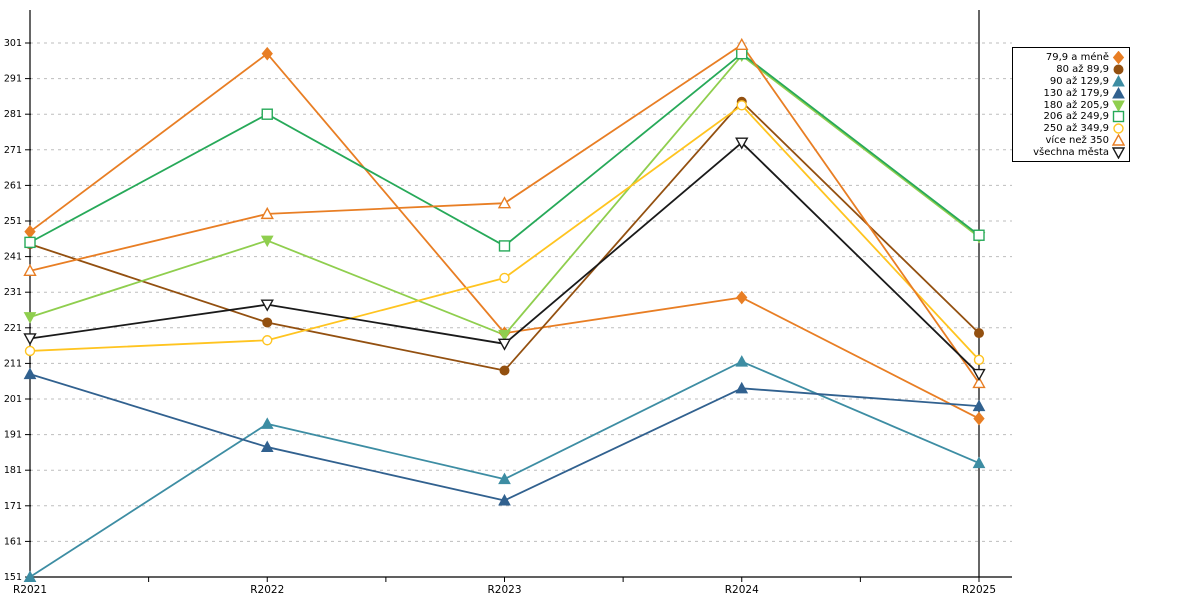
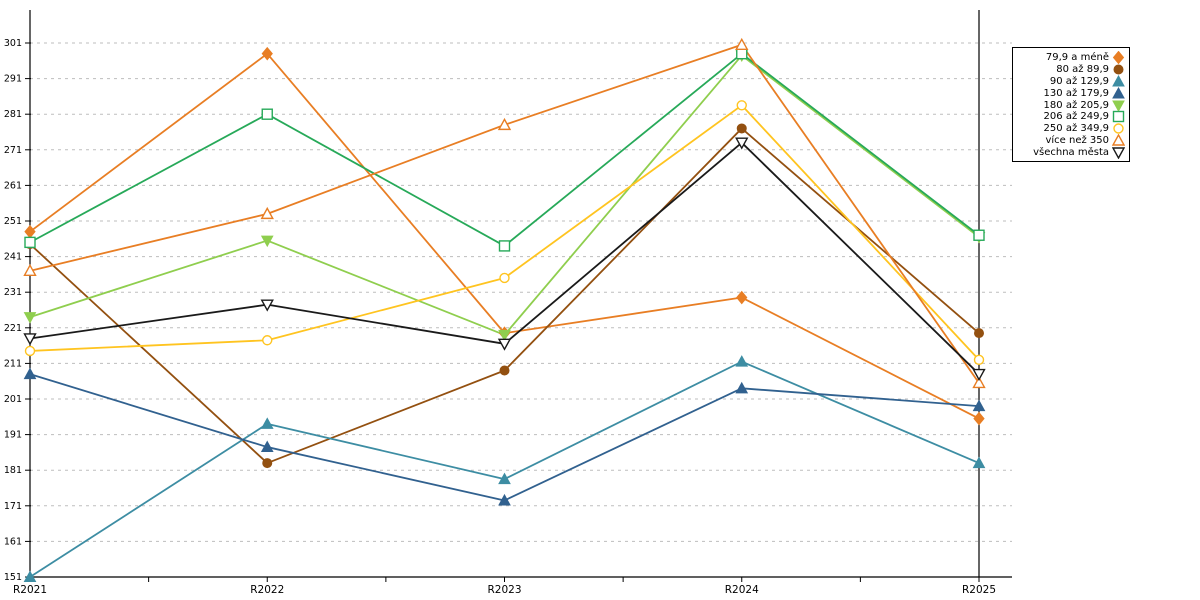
80 až 89,9/R2022: 222 -> 183
více než 350/R2023: 256 -> 278
80 až 89,9/R2024: 284 -> 277
